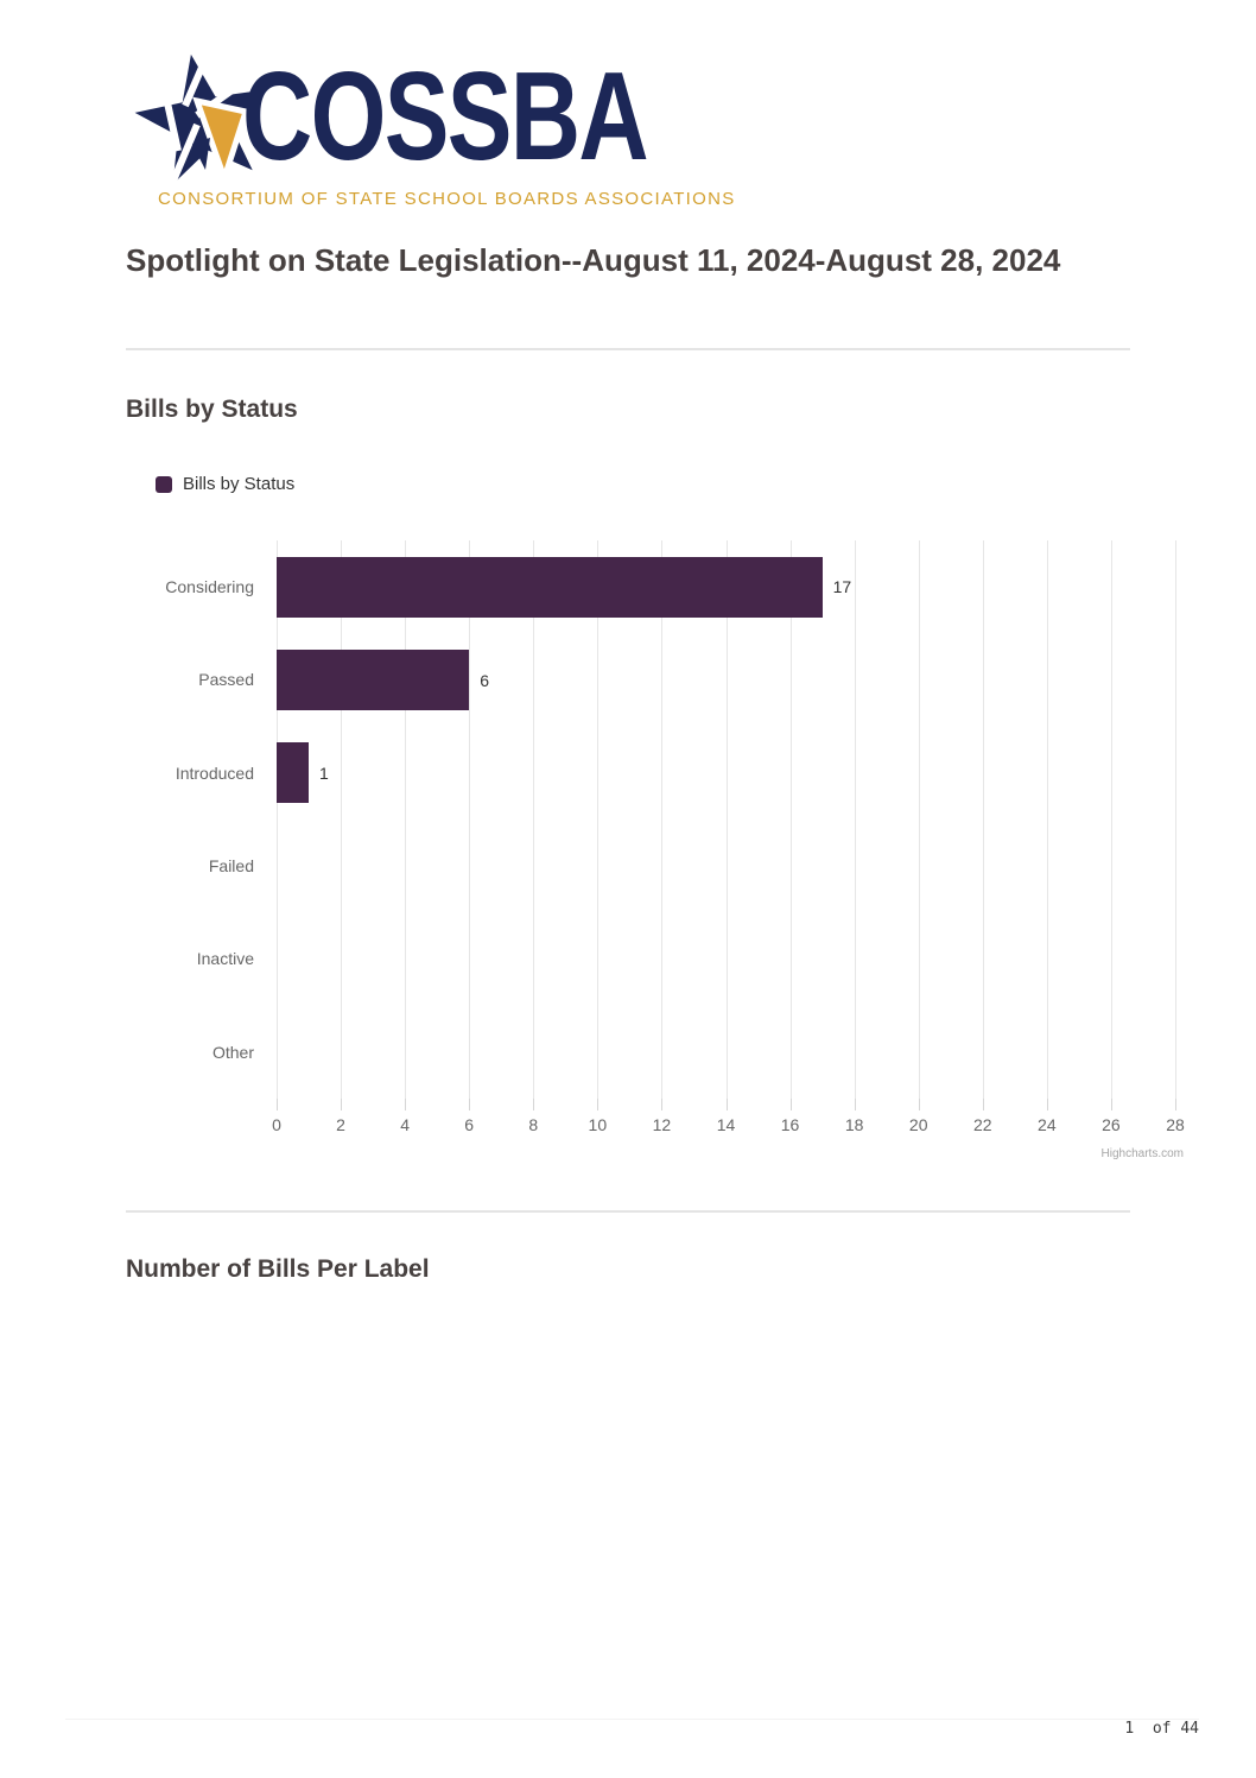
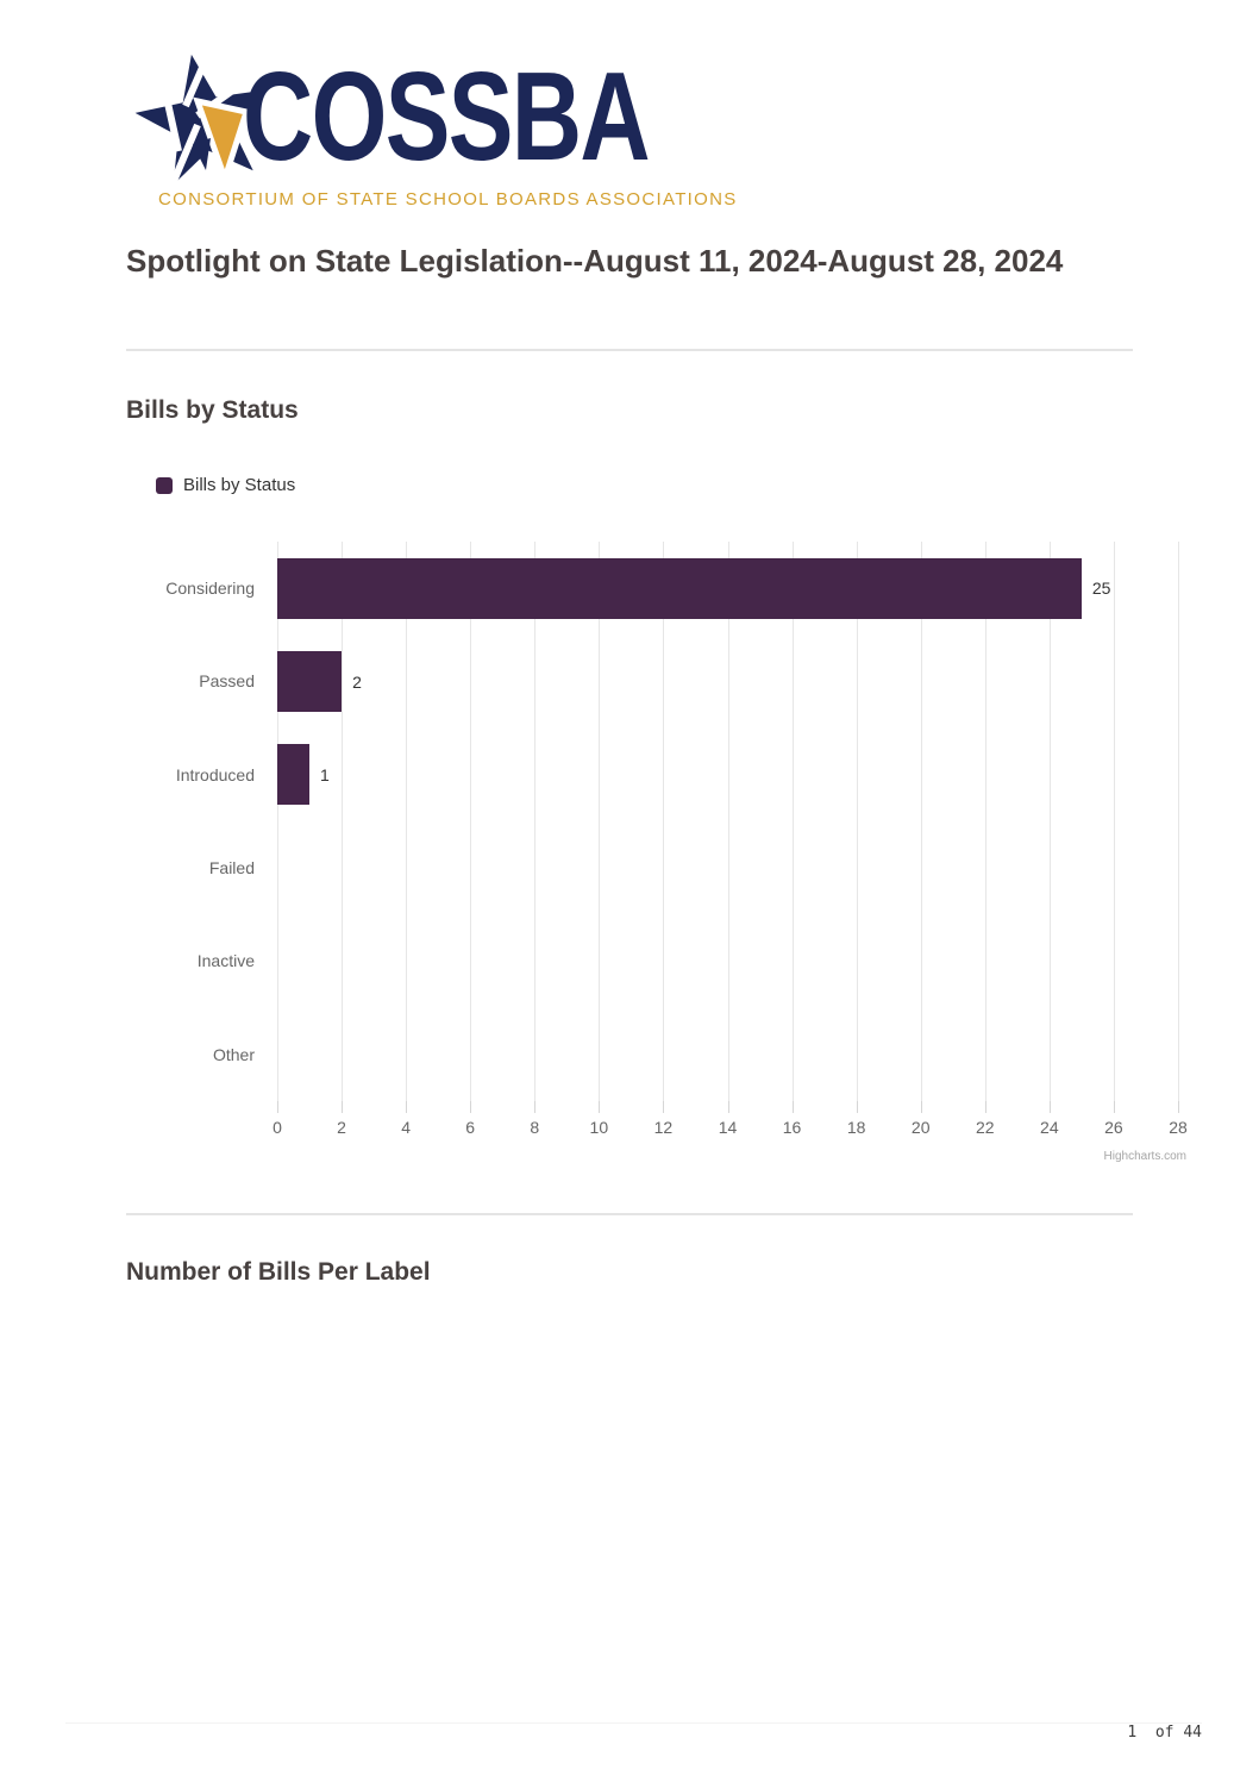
Considering: 17 -> 25
Passed: 6 -> 2
